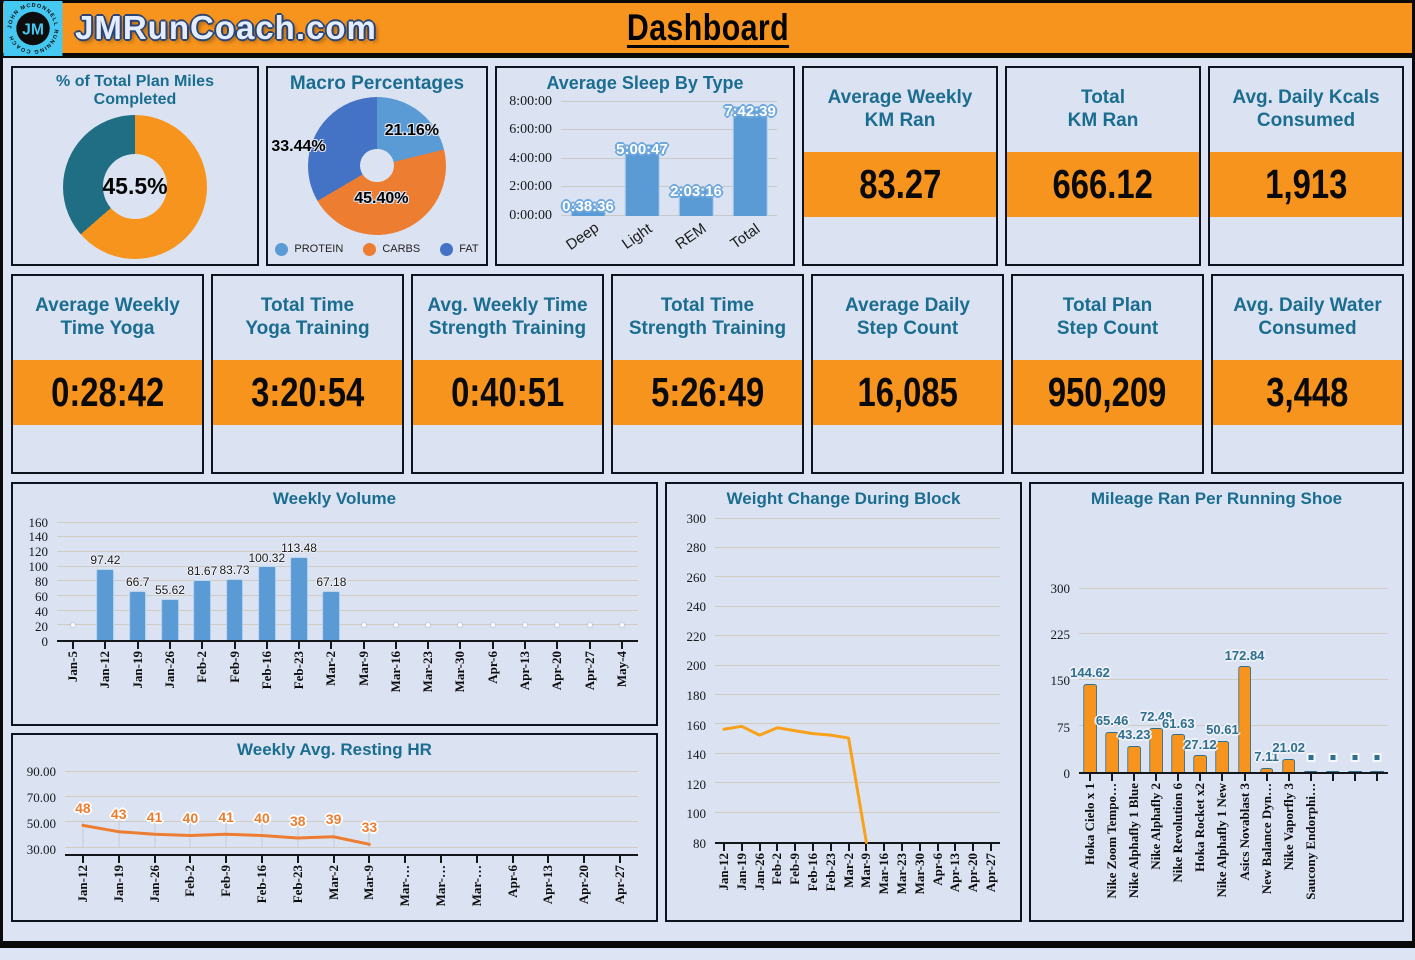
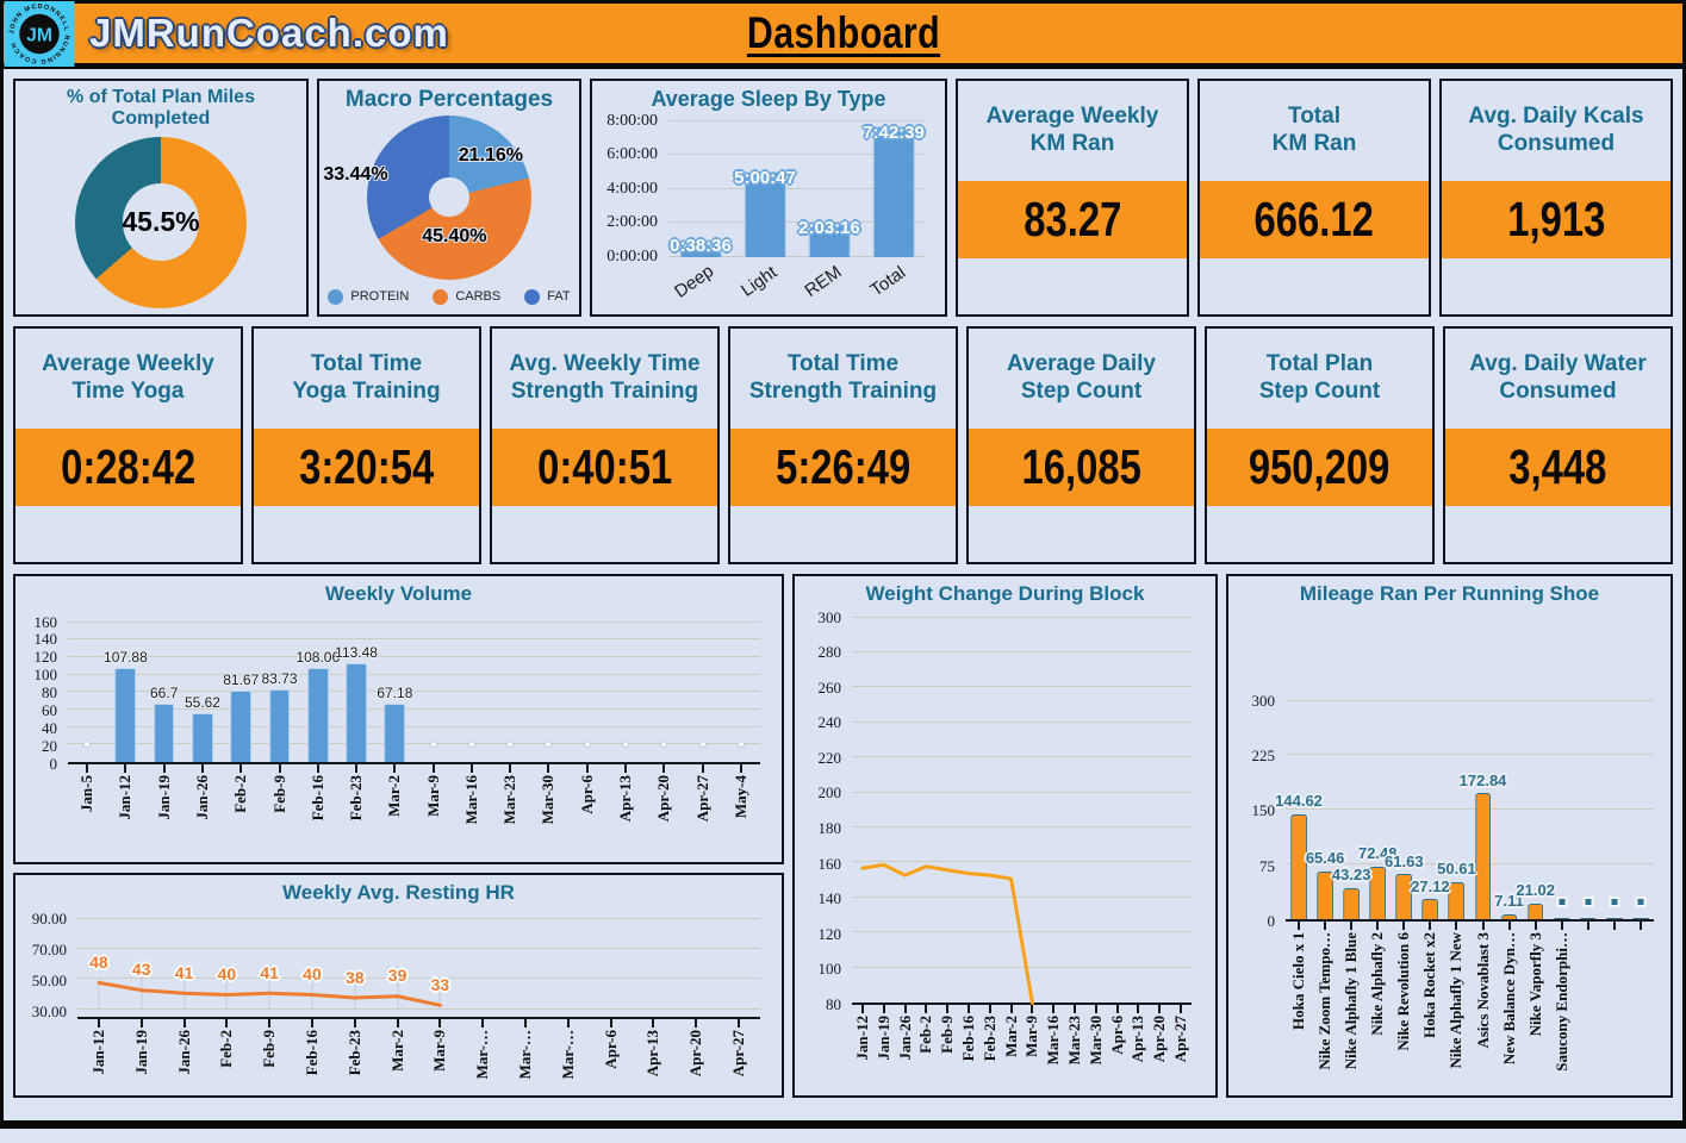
Weekly Volume/Jan-12: 97.42 -> 107.88
Weekly Volume/Feb-16: 100.32 -> 108.06
